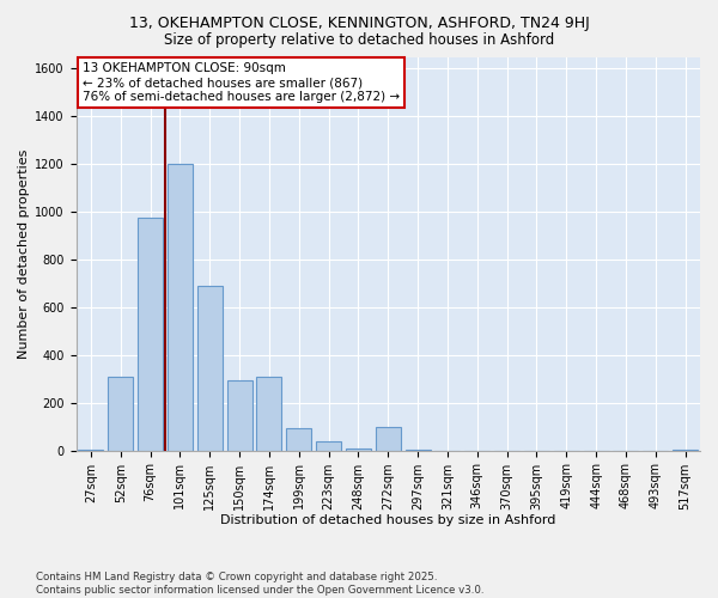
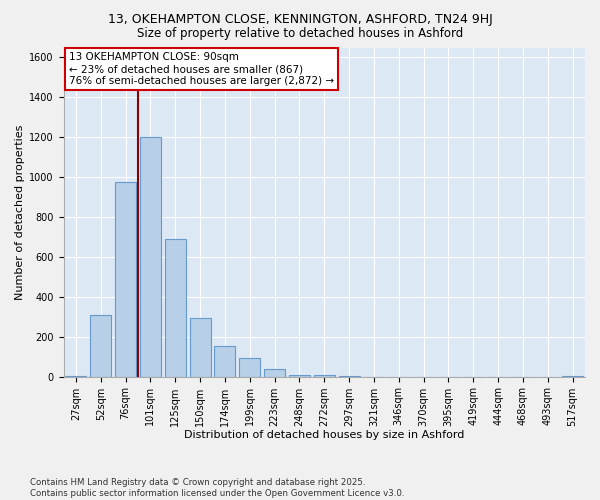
174sqm: 310 -> 160
272sqm: 100 -> 10
